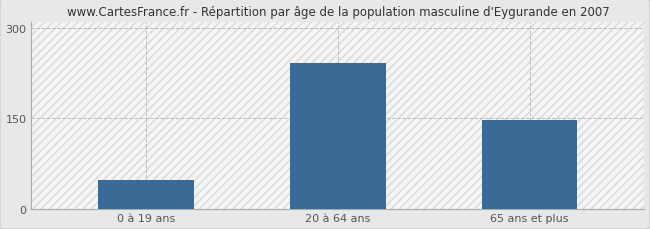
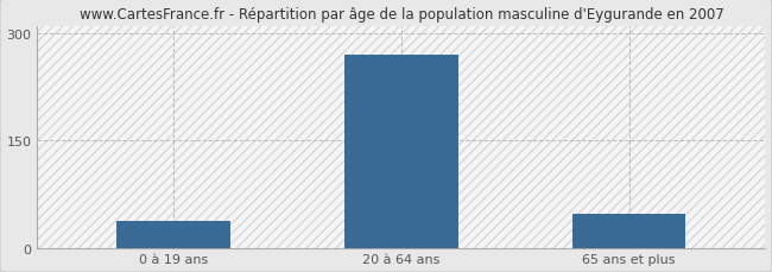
0 à 19 ans: 48 -> 38
20 à 64 ans: 242 -> 270
65 ans et plus: 146 -> 48
